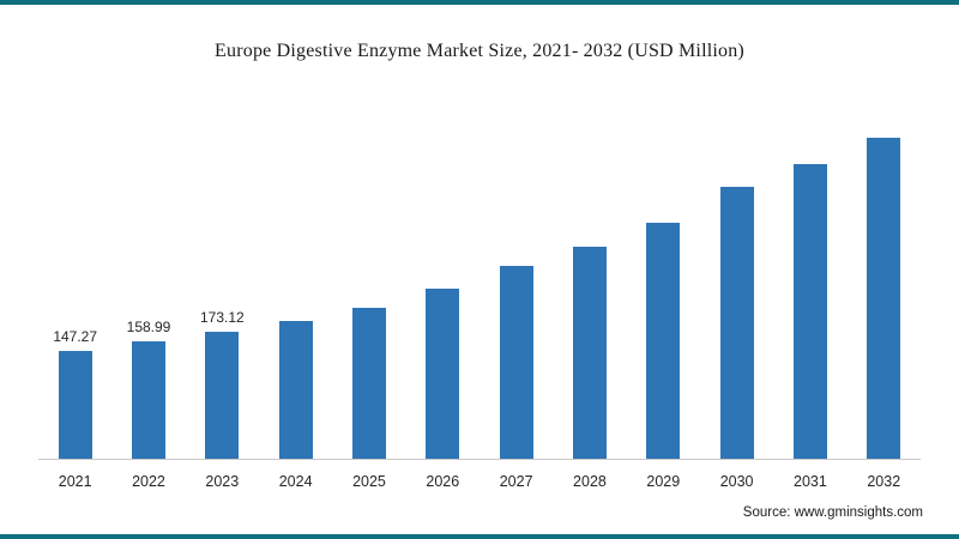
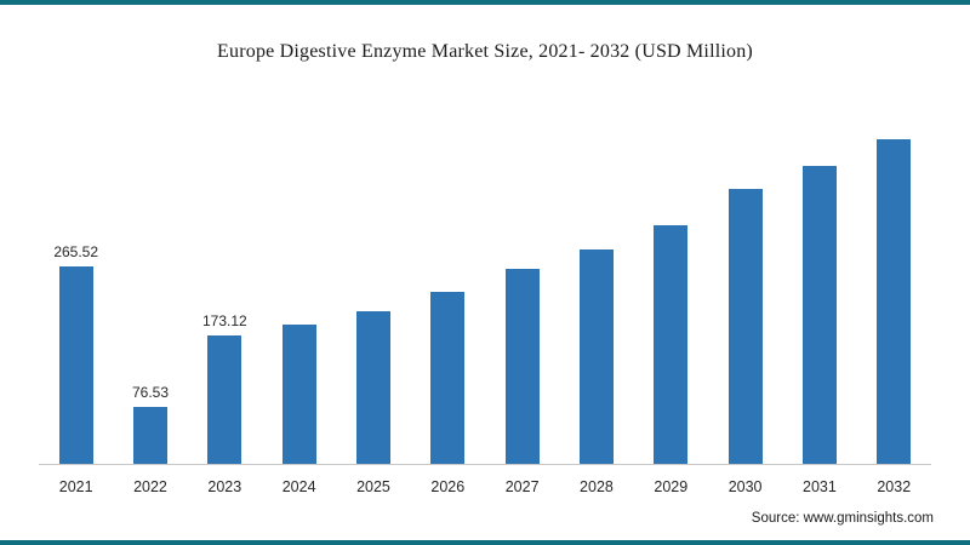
2021: 147.27 -> 265.52
2022: 158.99 -> 76.53
